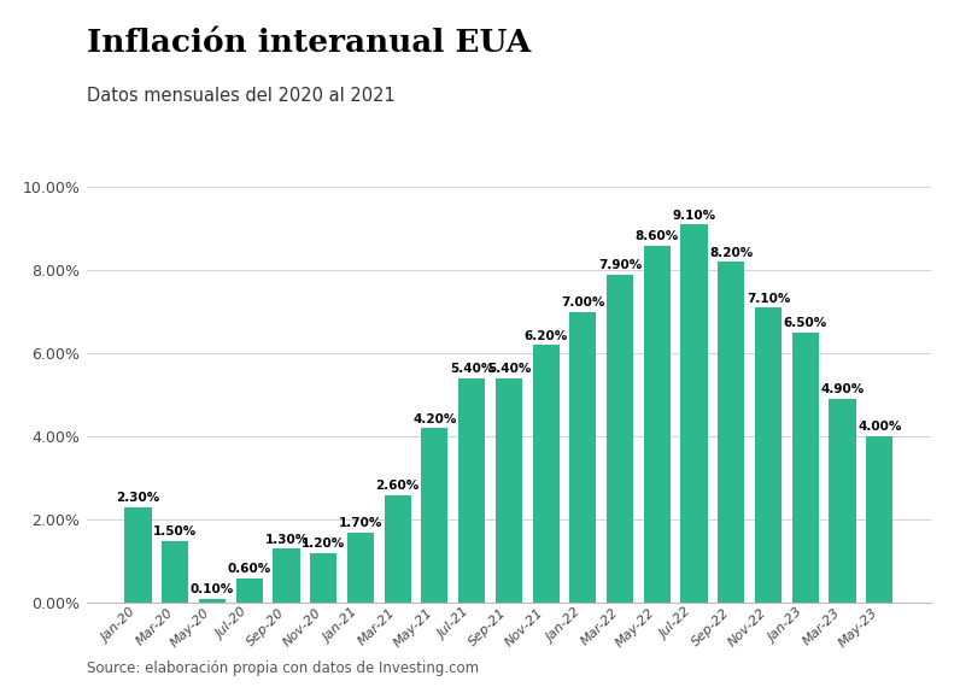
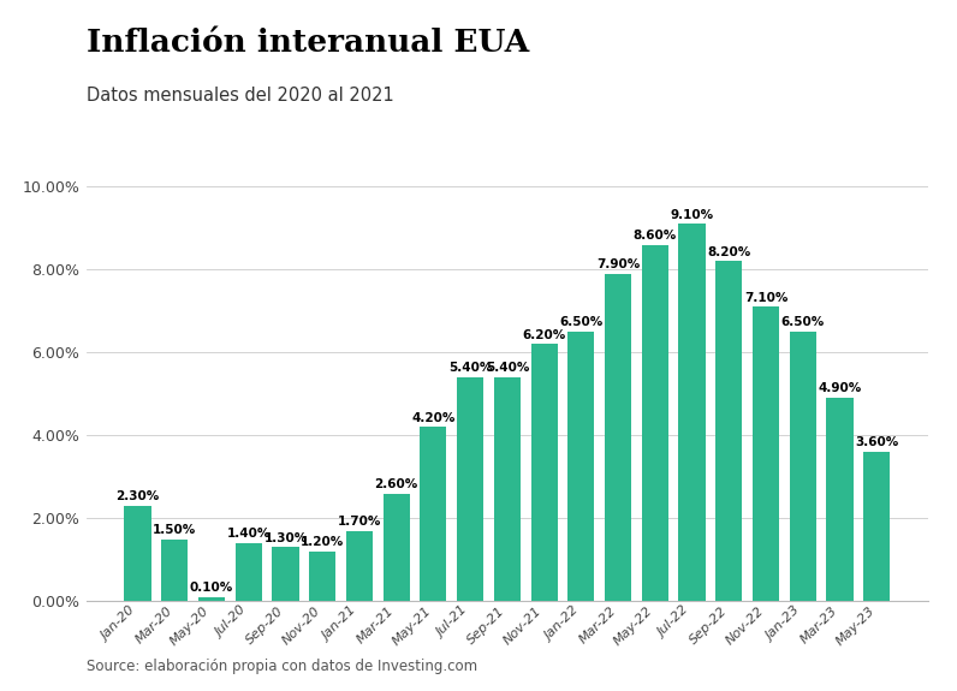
Jul-20: 0.60% -> 1.40%
Jan-22: 7.00% -> 6.50%
May-23: 4.00% -> 3.60%
